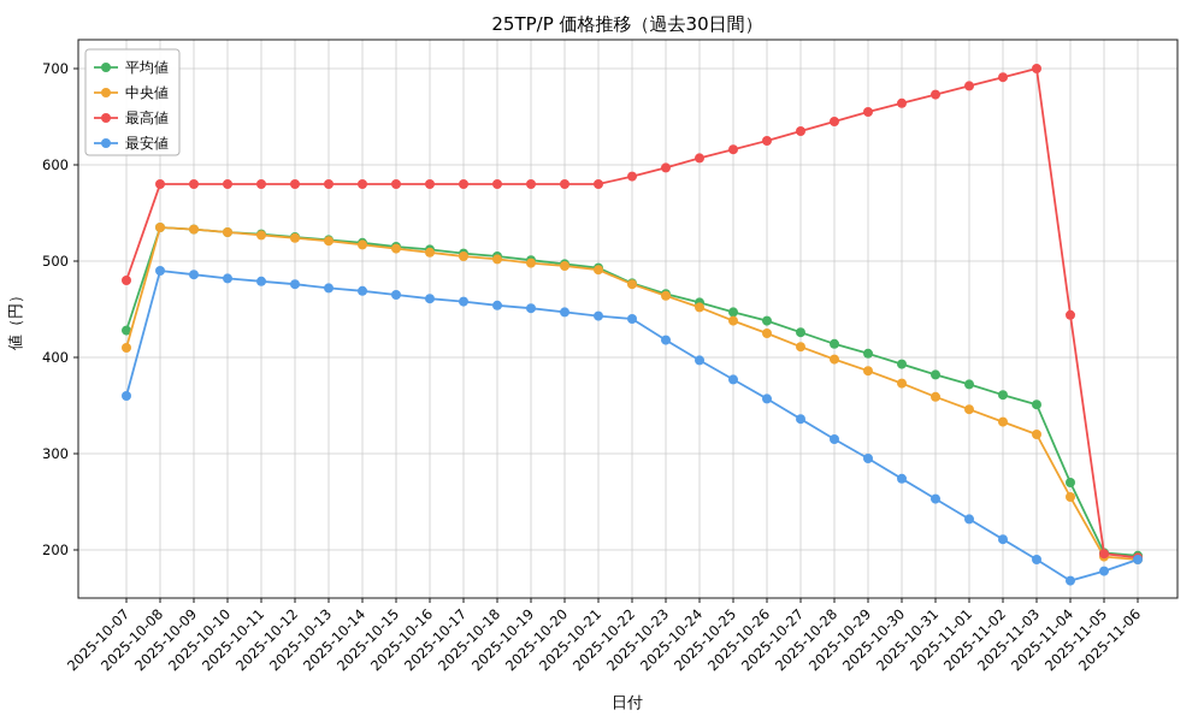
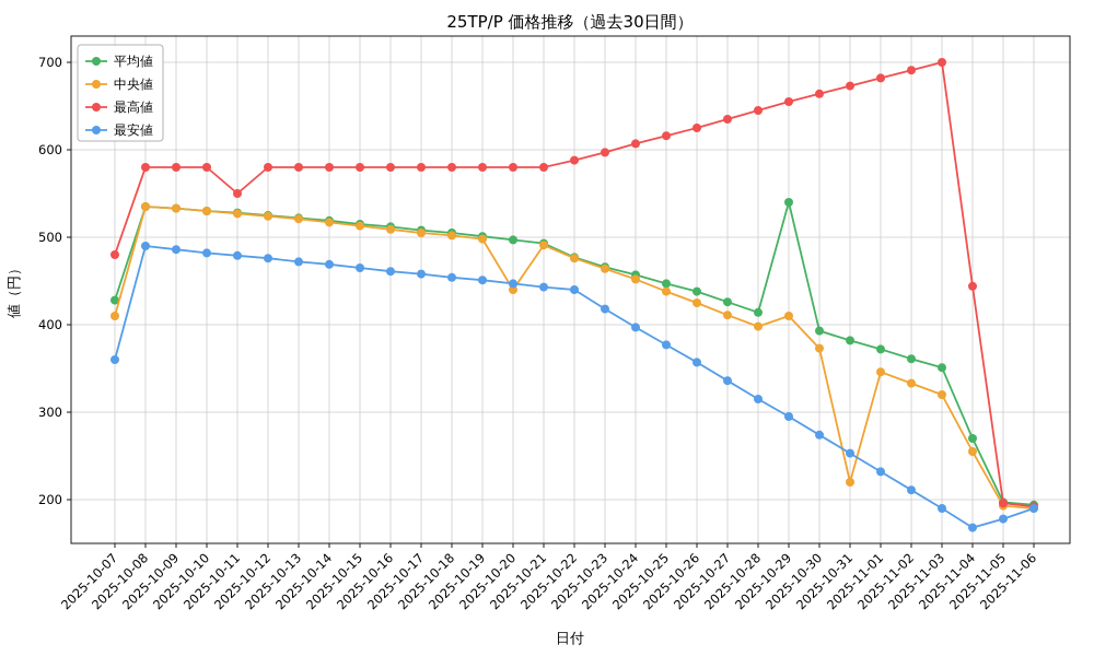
最高値/2025-10-11: 580 -> 550
中央値/2025-10-20: 500 -> 440
平均値/2025-10-29: 400 -> 540
中央値/2025-10-29: 390 -> 410
中央値/2025-10-31: 360 -> 220
